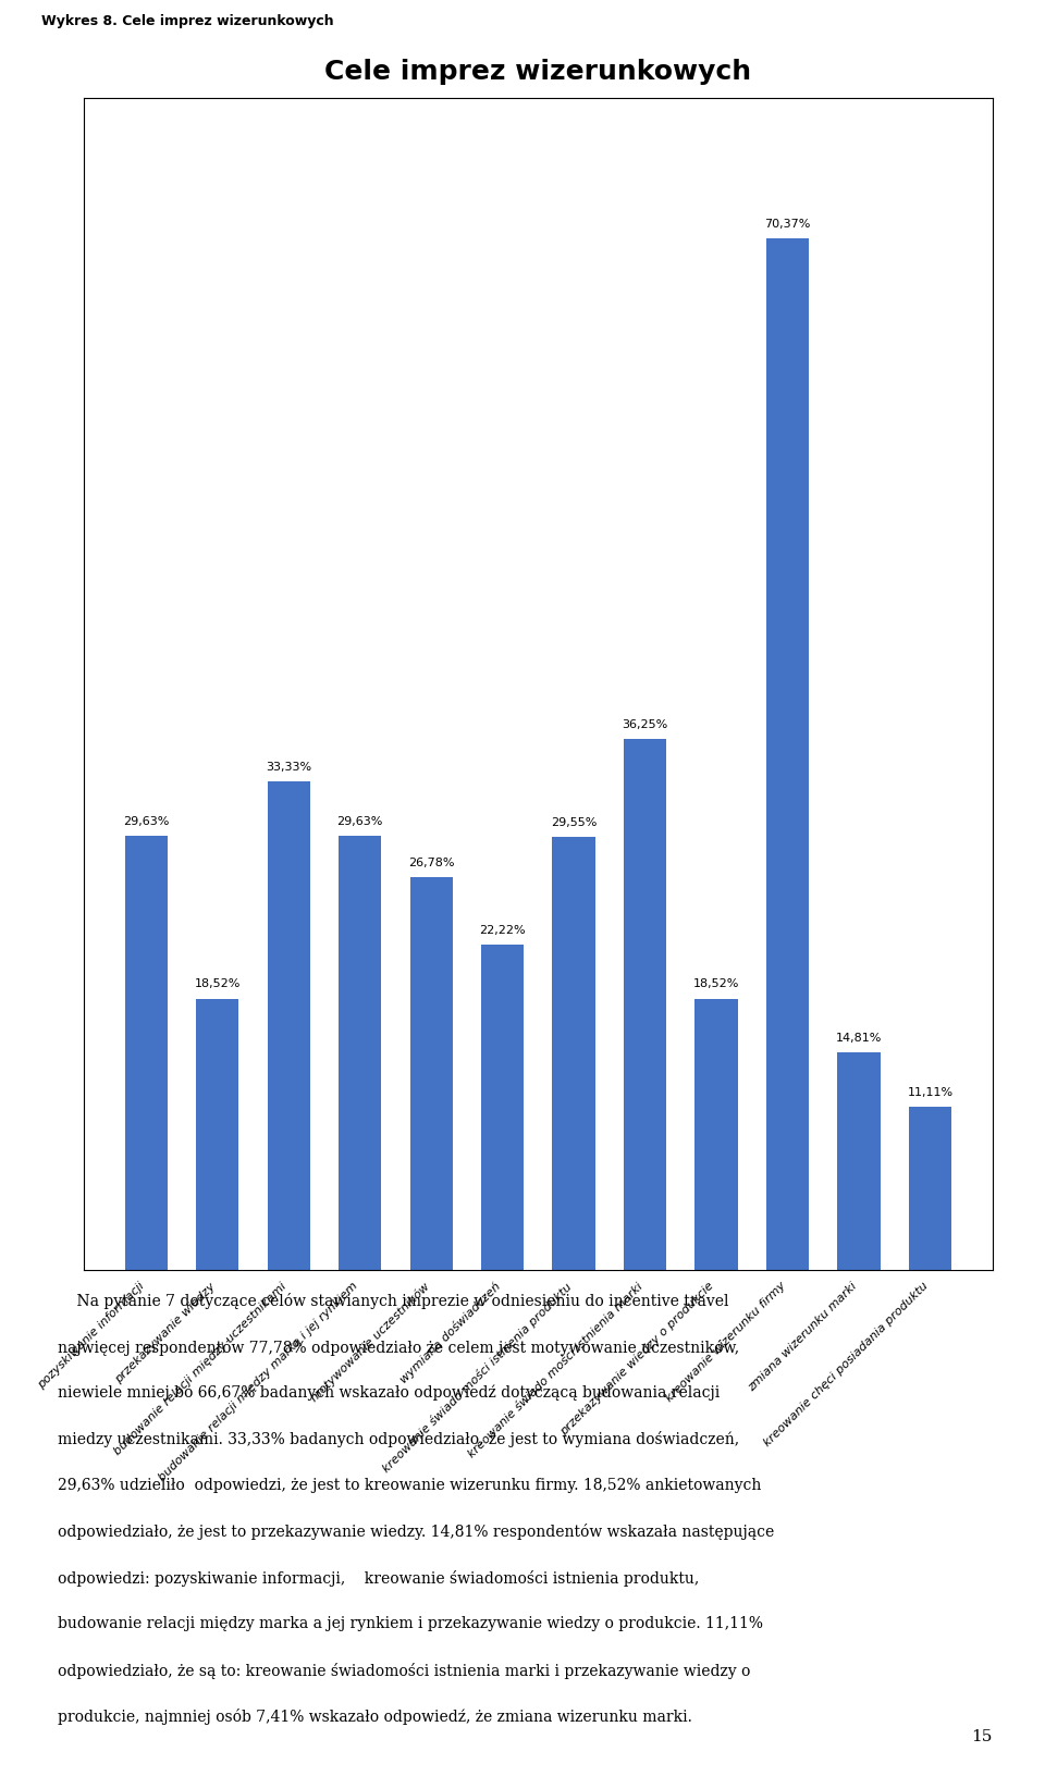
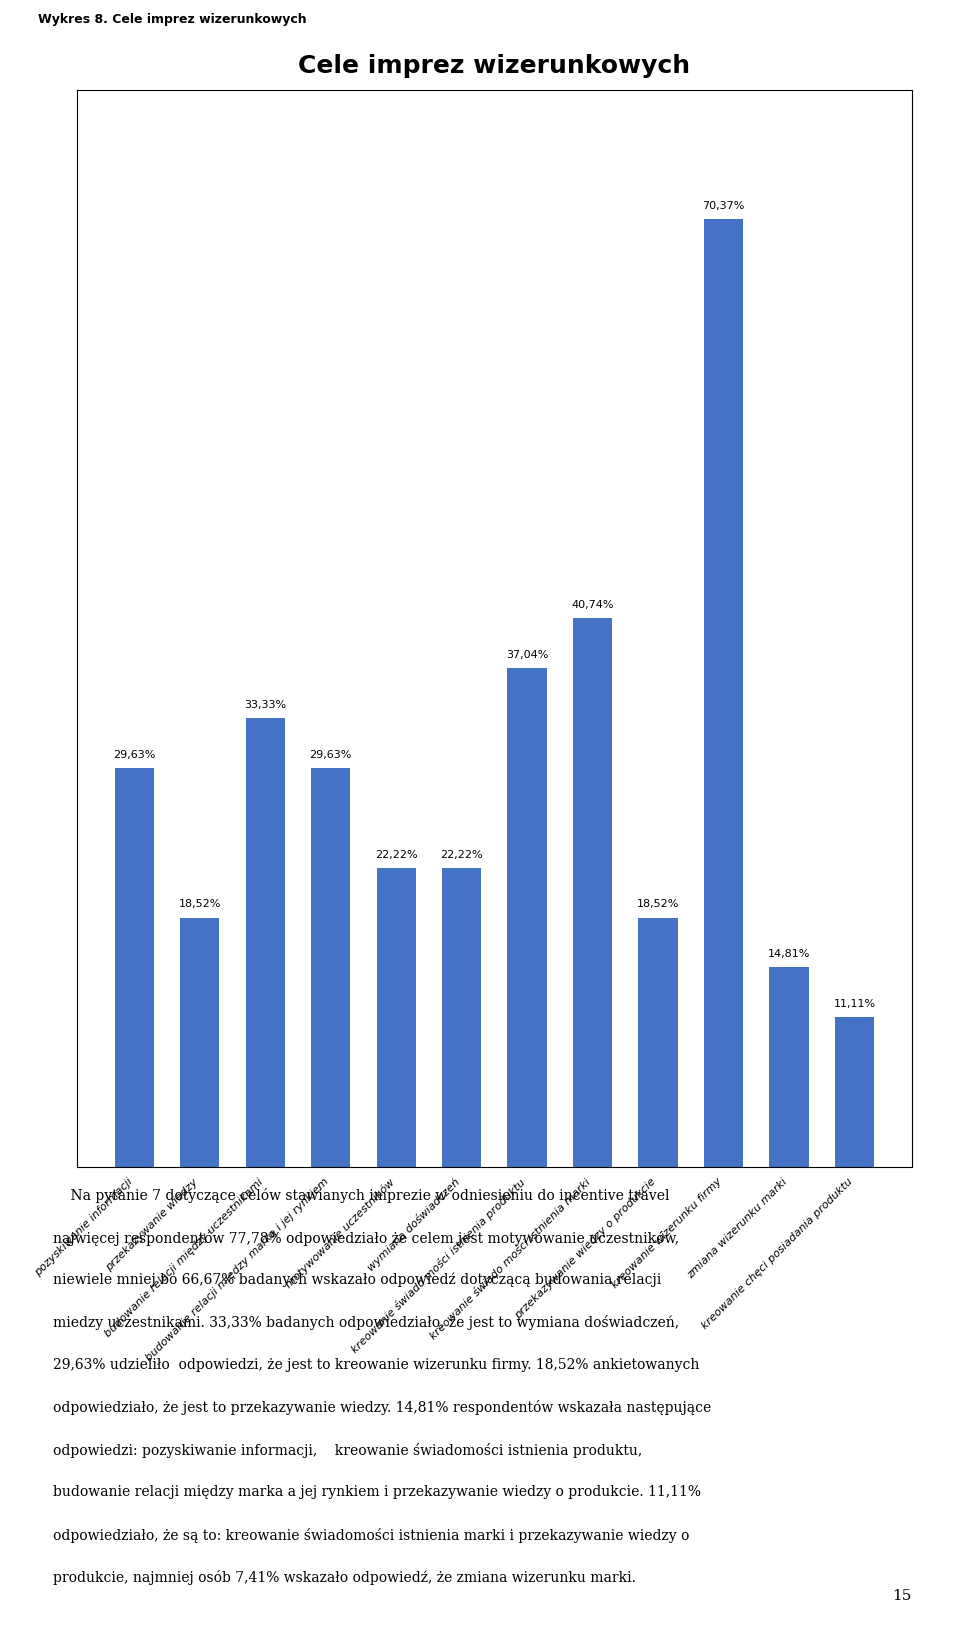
motywowanie uczestników: 26,78% -> 22,22%
kreowanie świado mości istnienia produktu: 29,55% -> 37,04%
kreowanie świado mości istnienia marki: 36,25% -> 40,74%
